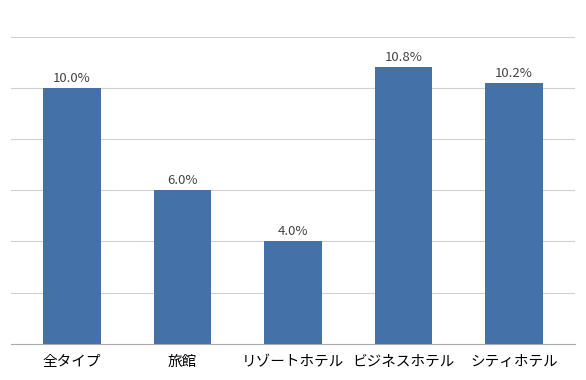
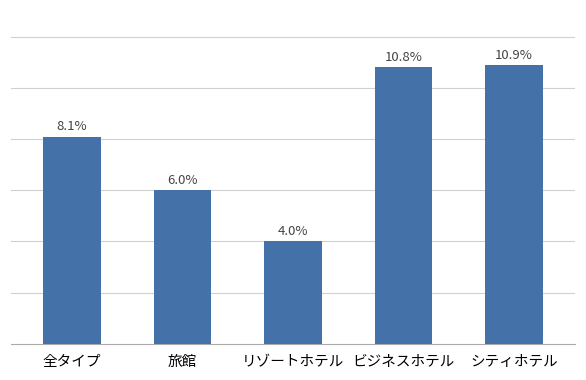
全タイプ: 10.0% -> 8.1%
シティホテル: 10.2% -> 10.9%
